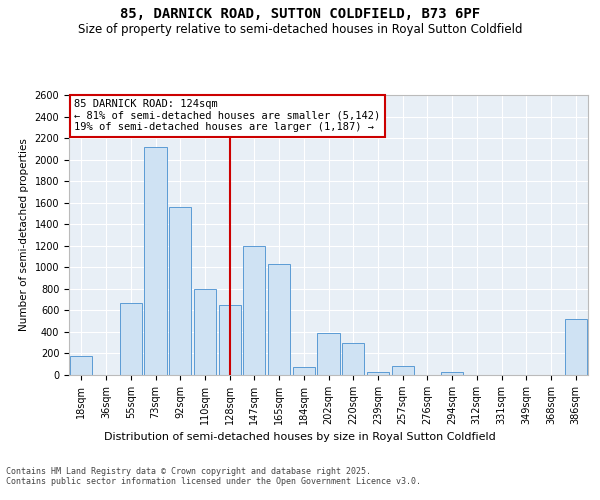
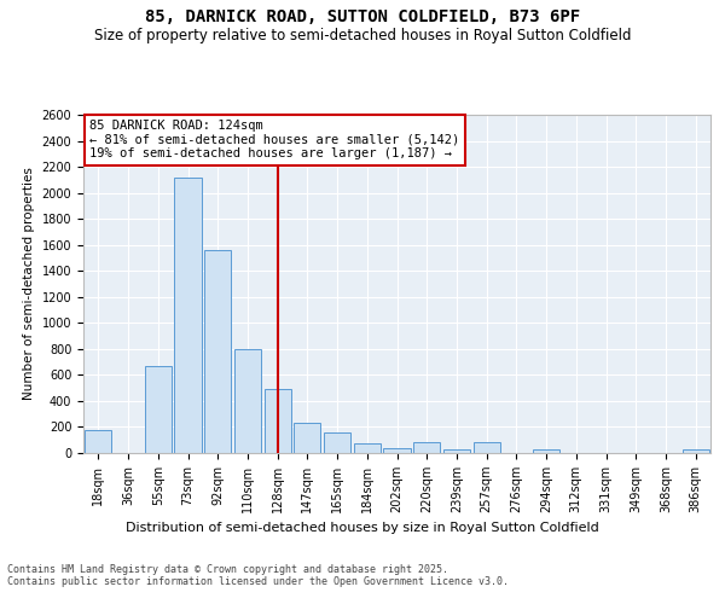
128sqm: 650 -> 490
147sqm: 1200 -> 230
165sqm: 1030 -> 160
202sqm: 390 -> 40
220sqm: 300 -> 80
386sqm: 520 -> 30
